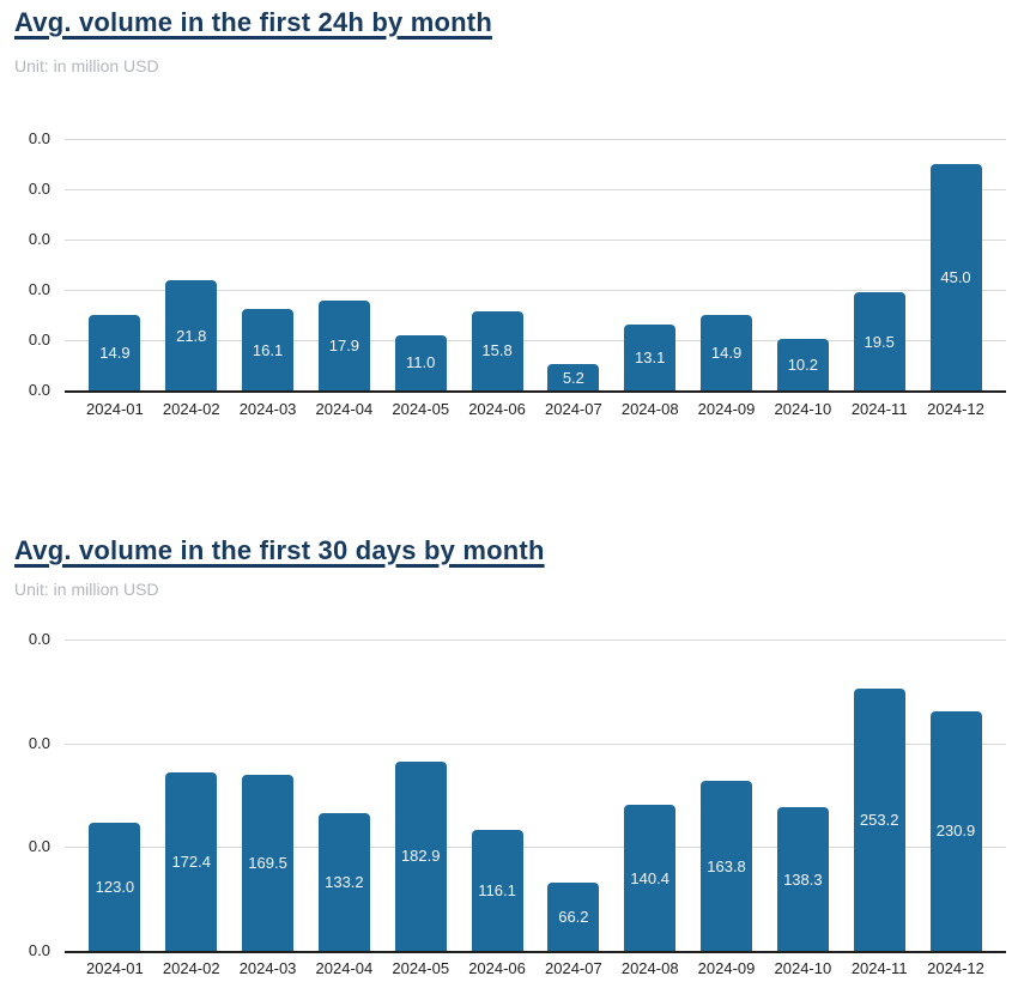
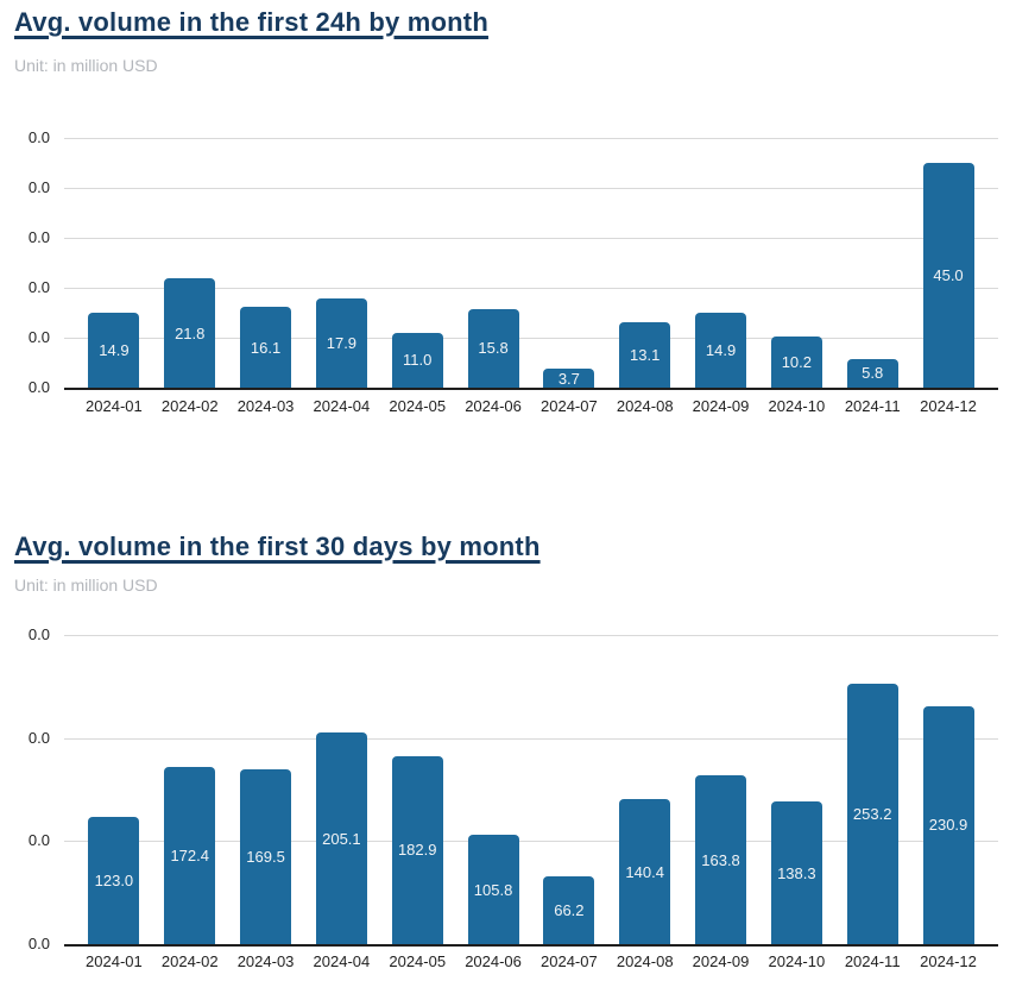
Avg. volume in the first 24h by month/2024-07: 5.2 -> 3.7
Avg. volume in the first 24h by month/2024-11: 19.5 -> 5.8
Avg. volume in the first 30 days by month/2024-04: 133.2 -> 205.1
Avg. volume in the first 30 days by month/2024-06: 116.1 -> 105.8
